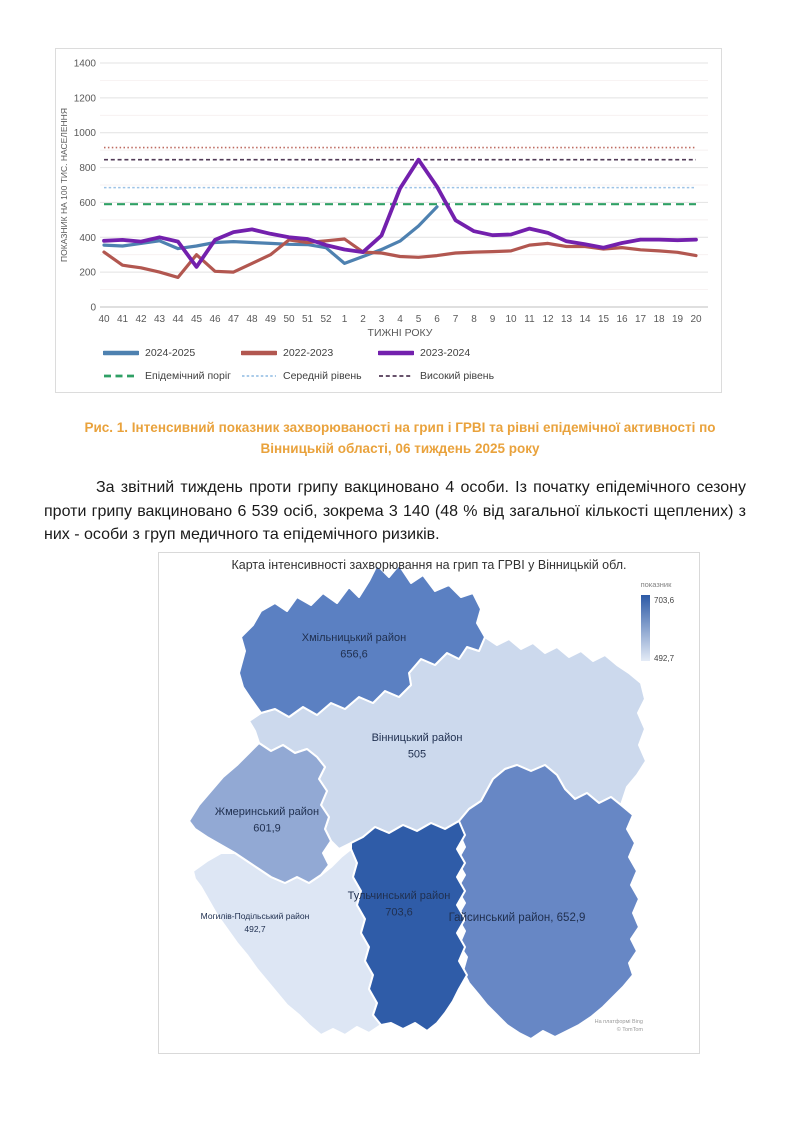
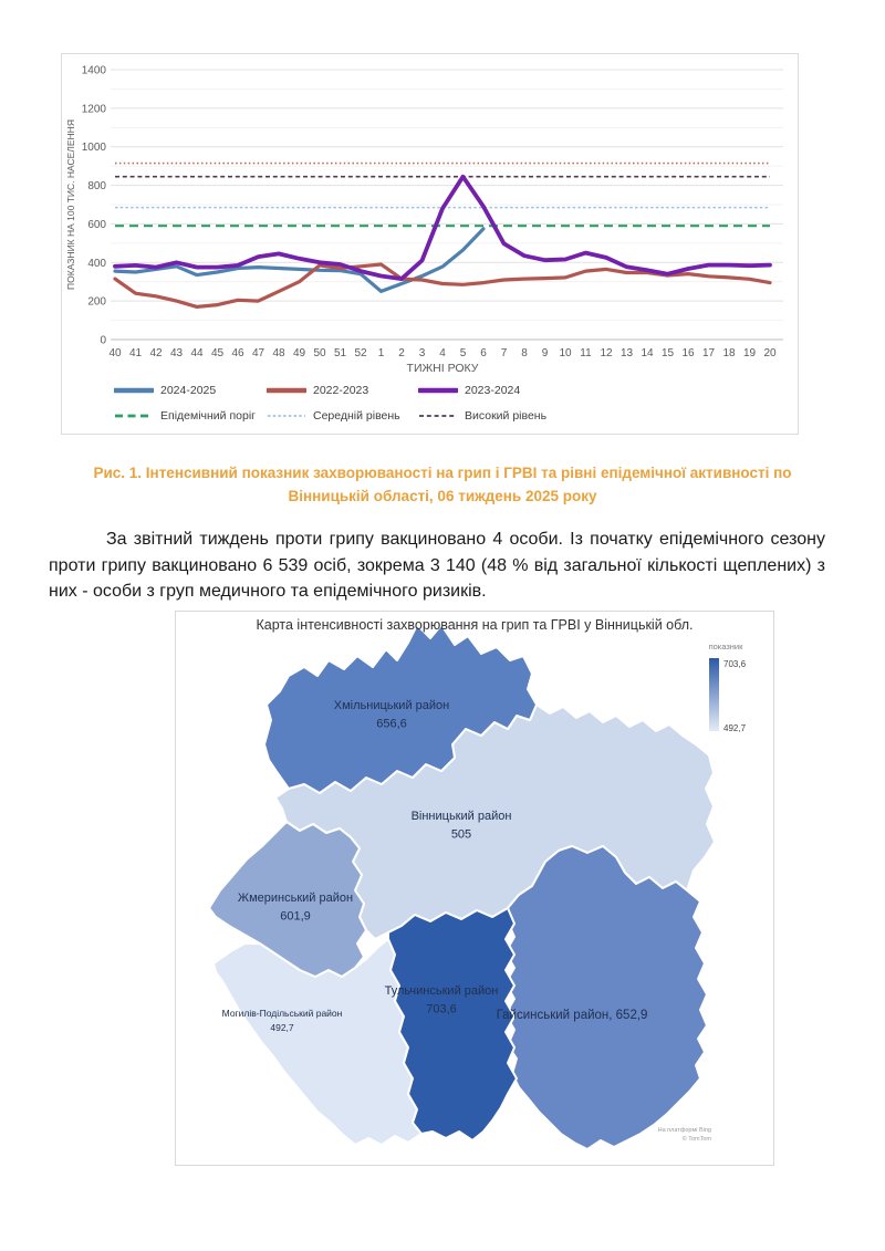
2022-2023/45: 300 -> 180
2023-2024/45: 230 -> 380
